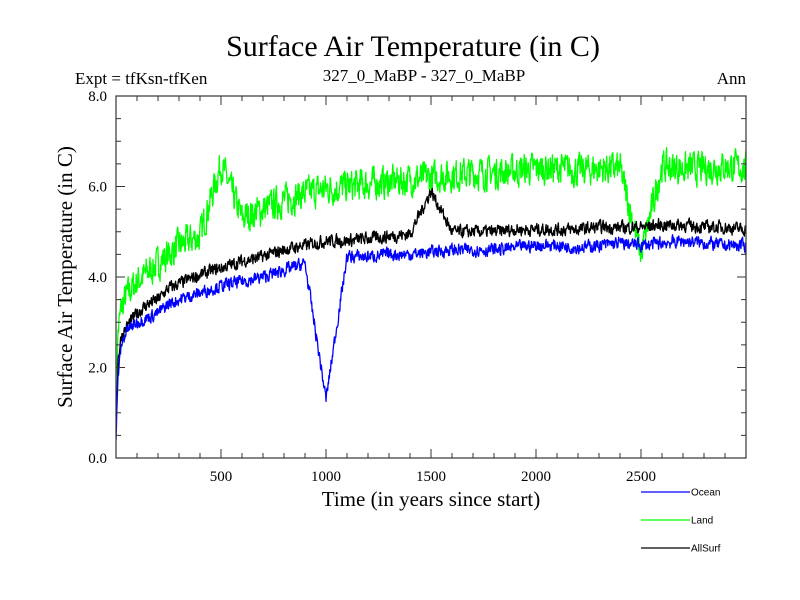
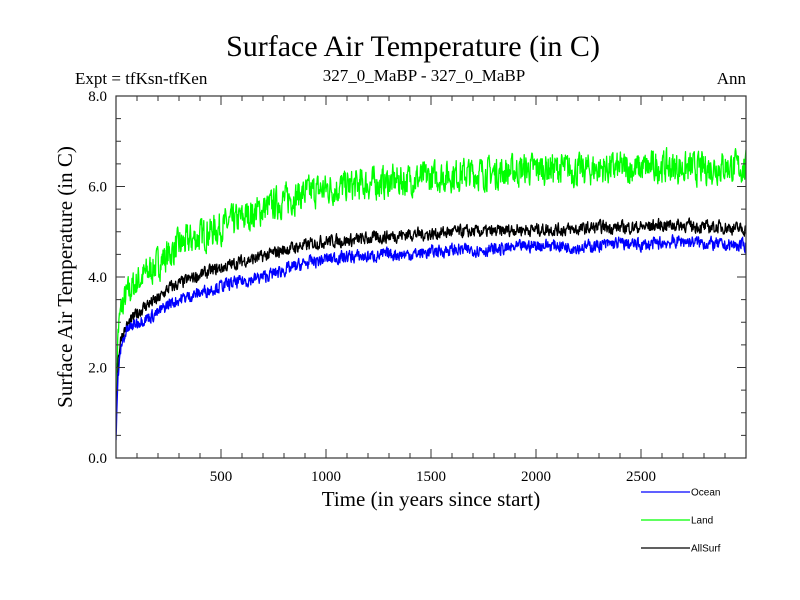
Land/500: 6.5 -> 5.1
Ocean/1000: 1.3 -> 4.4
AllSurf/1500: 5.9 -> 5.0
Land/2500: 4.5 -> 6.4
